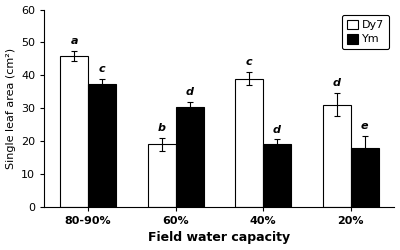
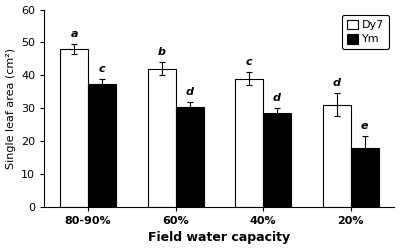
Dy7/80-90%: 46 -> 48
Dy7/60%: 19 -> 42
Ym/40%: 19.0 -> 28.5
